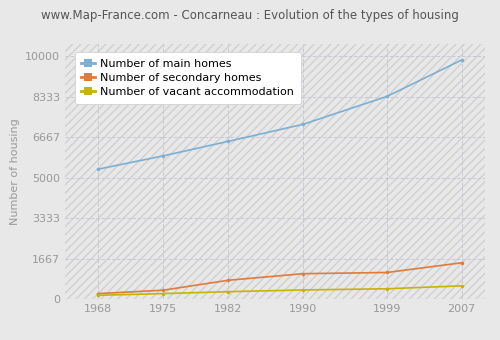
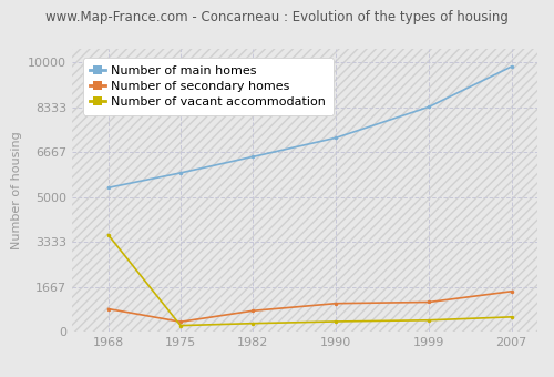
Number of secondary homes/1968: 230 -> 850
Number of vacant accommodation/1968: 160 -> 3600
